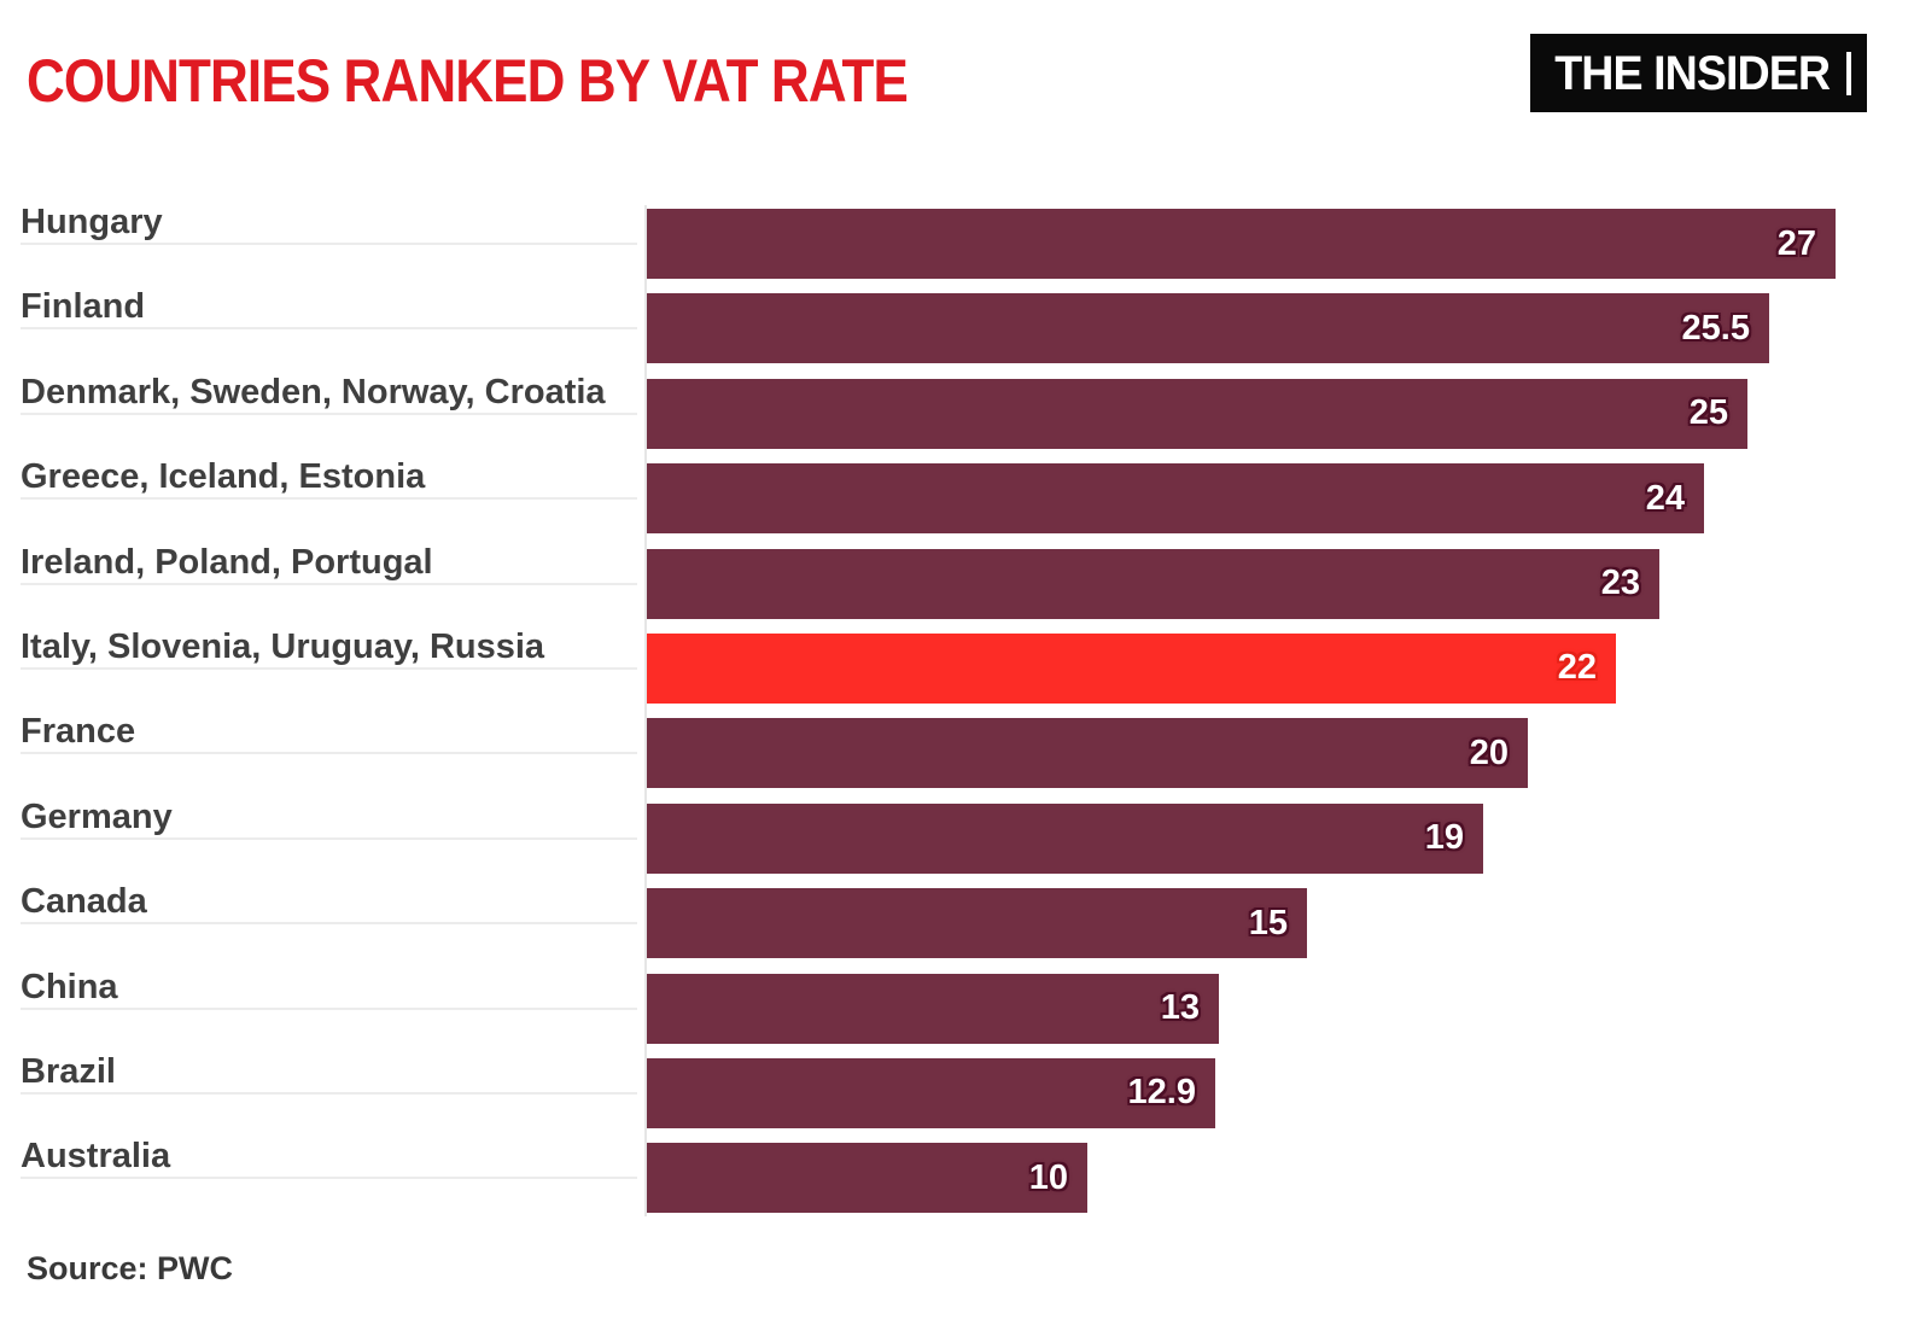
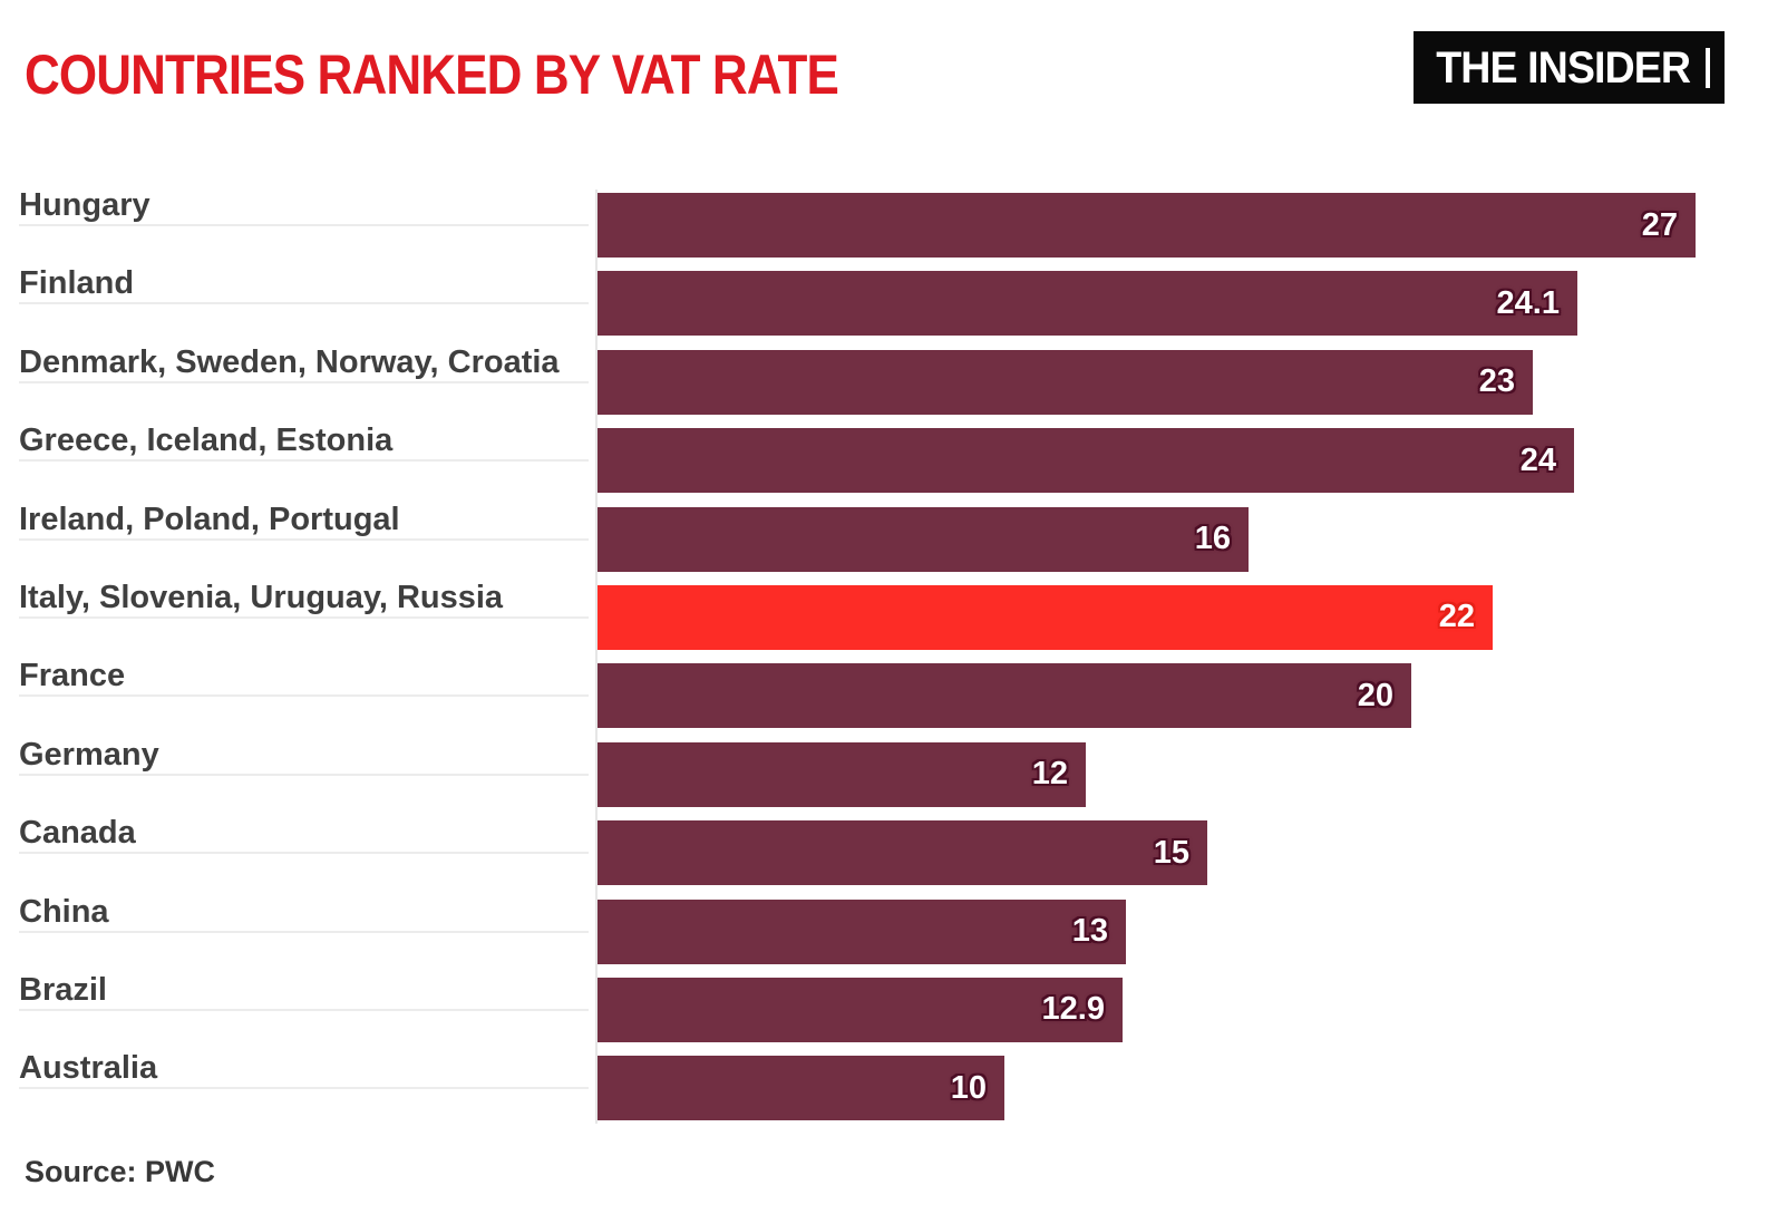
Finland: 25.5 -> 24.1
Denmark, Sweden, Norway, Croatia: 25 -> 23
Ireland, Poland, Portugal: 23 -> 16
Germany: 19 -> 12
